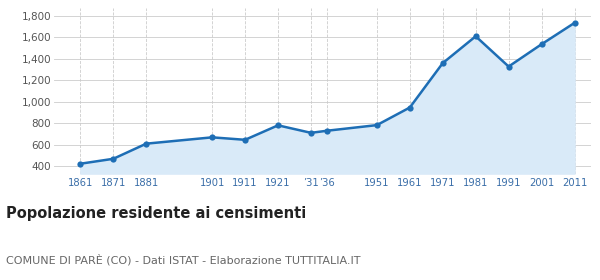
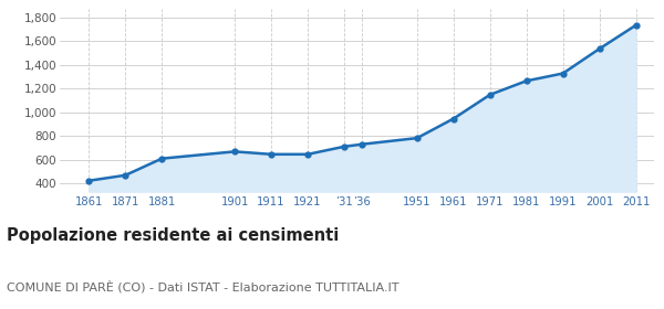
1921: 780 -> 640
1971: 1,360 -> 1,150
1981: 1,610 -> 1,260
